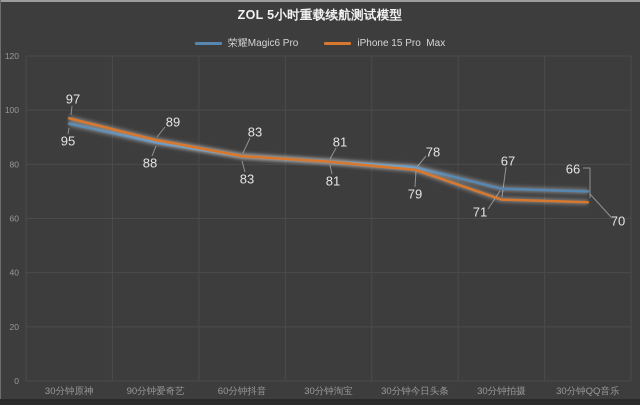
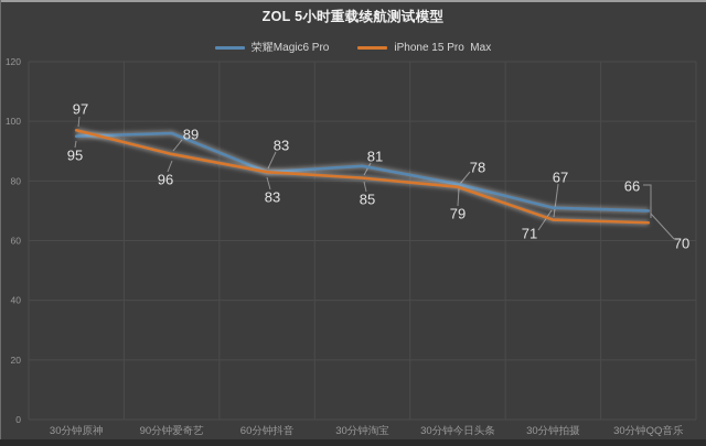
荣耀Magic6 Pro/90分钟爱奇艺: 88 -> 96
荣耀Magic6 Pro/30分钟淘宝: 81 -> 85
